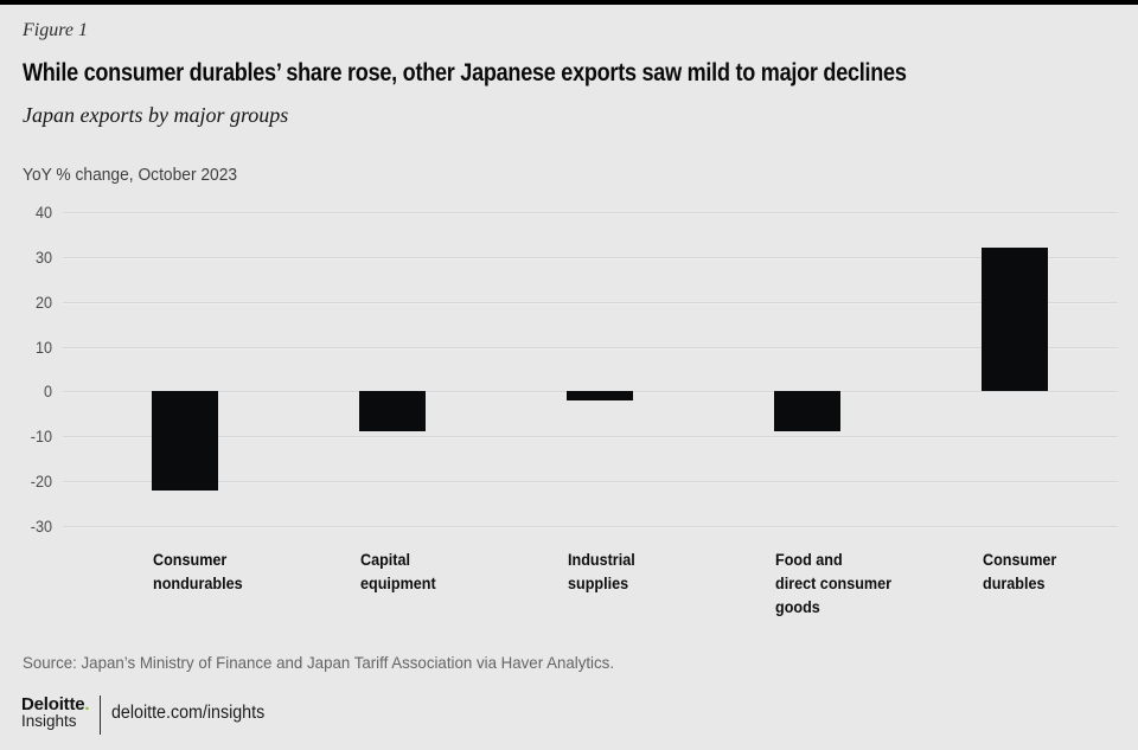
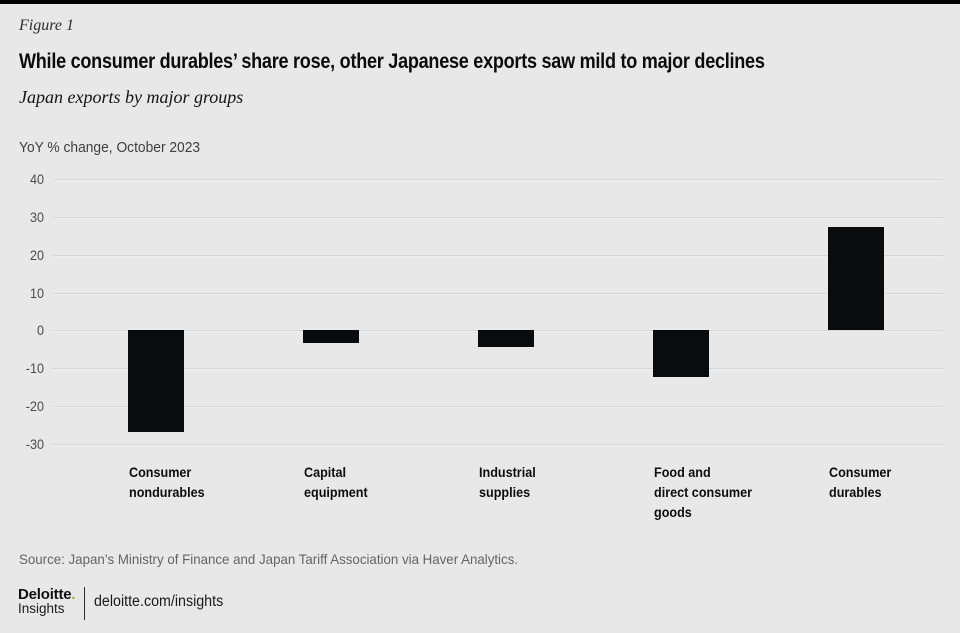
Consumer nondurables: -22 -> -27
Capital equipment: -9 -> -3
Industrial supplies: -2 -> -4
Food and direct consumer goods: -9 -> -12
Consumer durables: 32 -> 27
